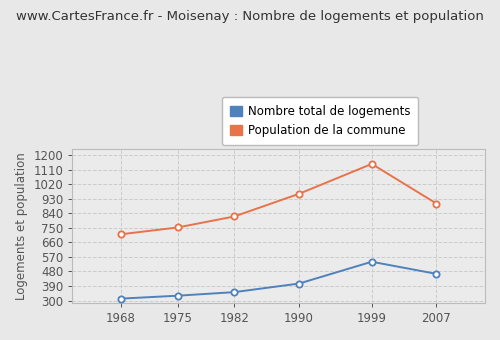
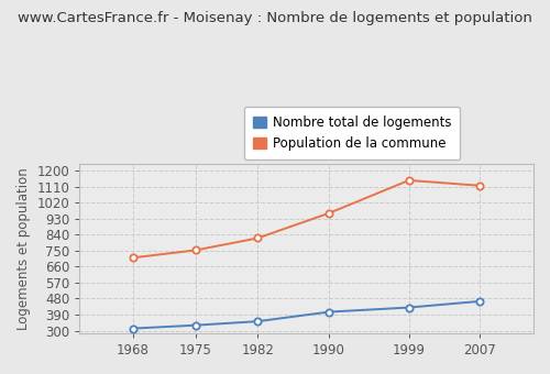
Nombre total de logements/1999: 540 -> 430
Population de la commune/2007: 900 -> 1120
